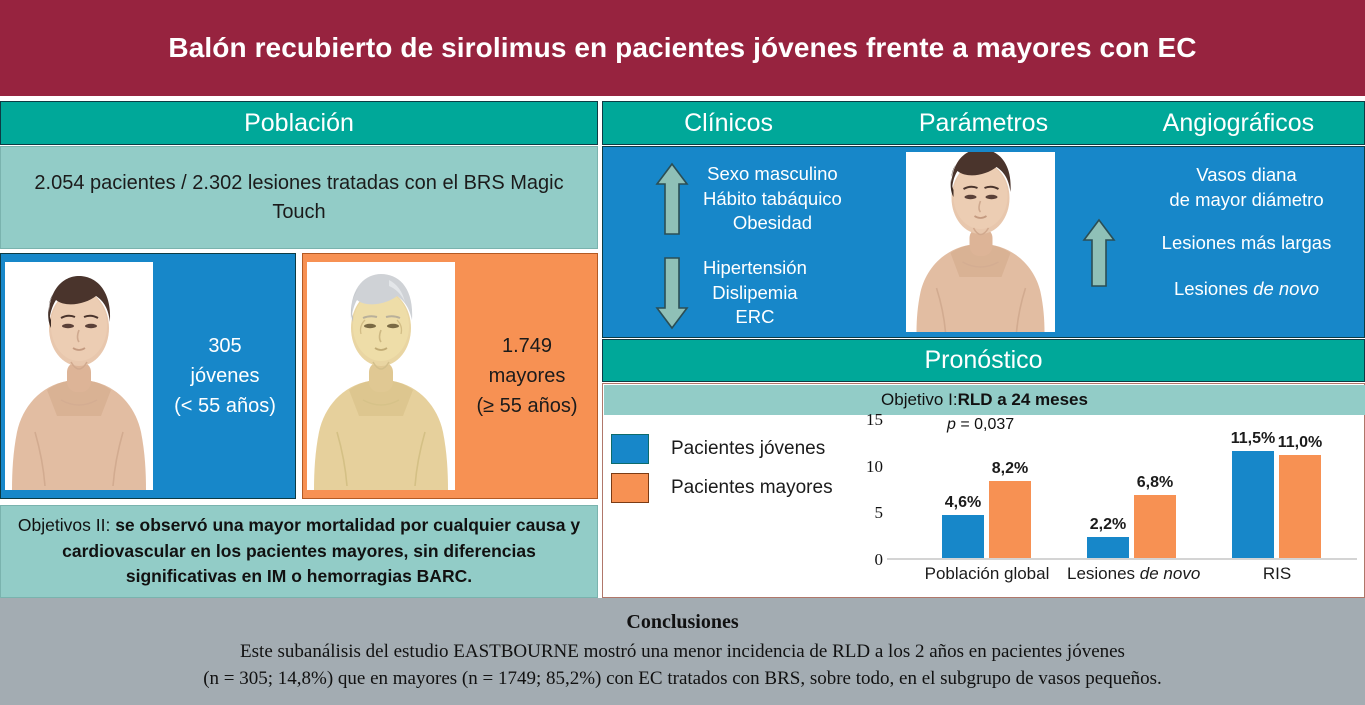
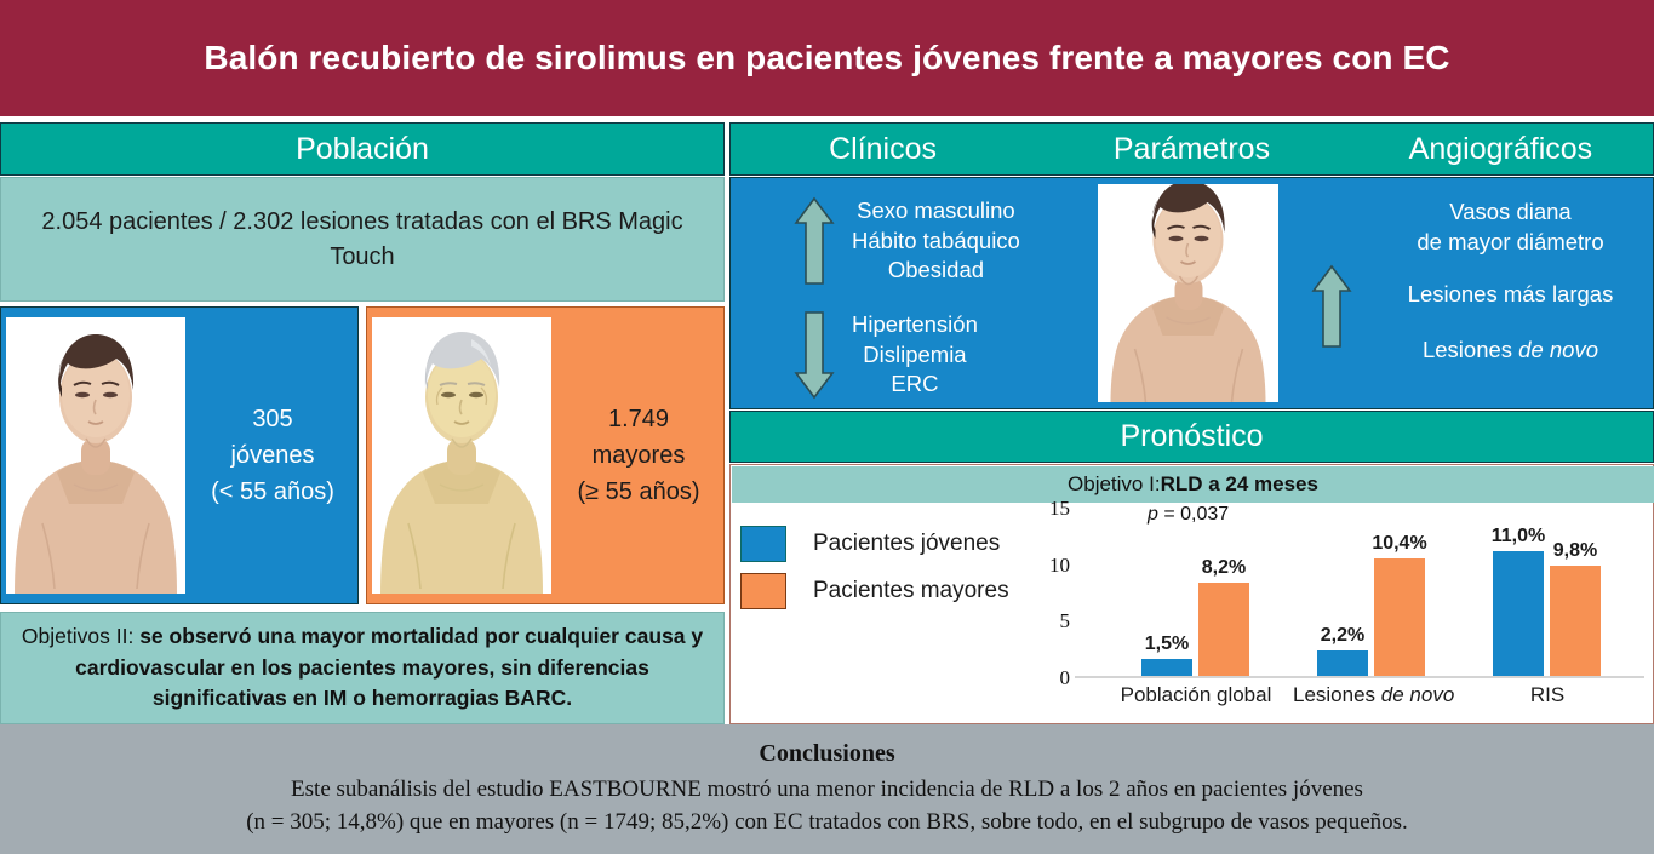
Pacientes jóvenes/Población global: 4,6% -> 1,5%
Pacientes mayores/Lesiones de novo: 6,8% -> 10,4%
Pacientes jóvenes/RIS: 11,5% -> 11,0%
Pacientes mayores/RIS: 11,0% -> 9,8%
